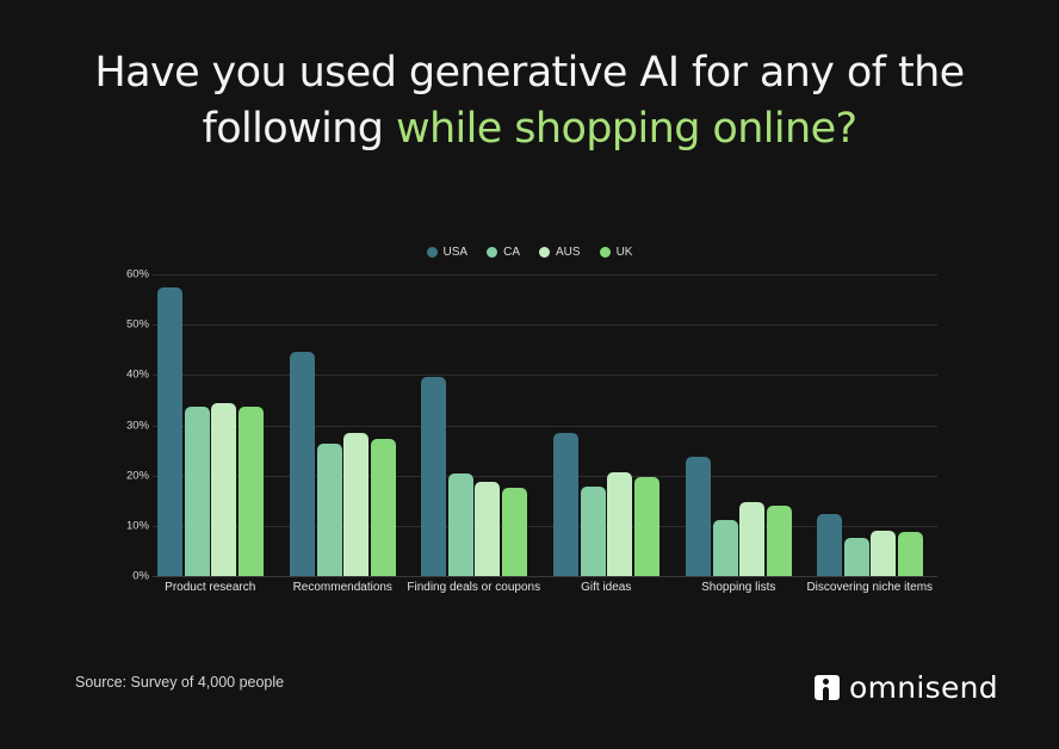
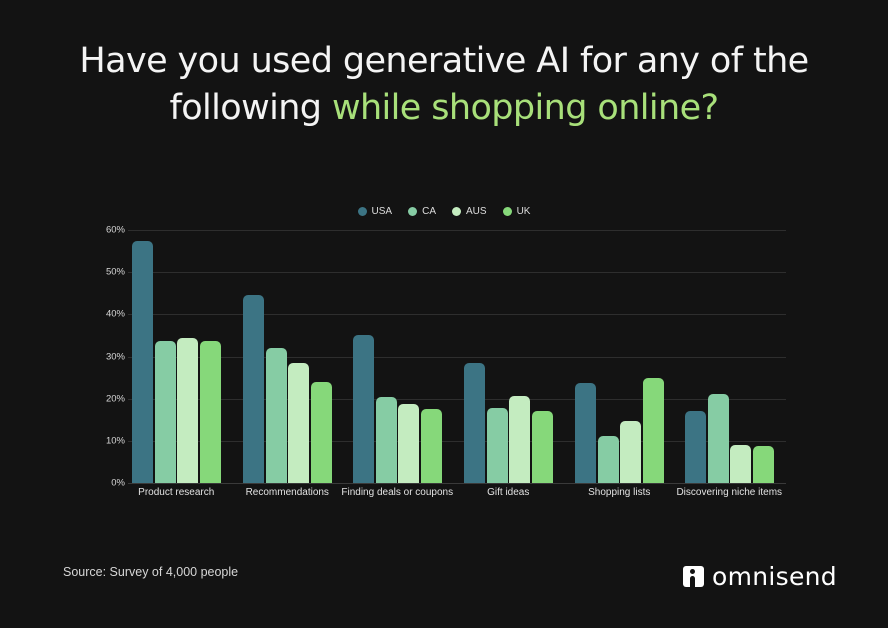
CA/Recommendations: 26% -> 32%
UK/Recommendations: 27% -> 24%
USA/Finding deals or coupons: 40% -> 35%
UK/Gift ideas: 20% -> 17%
UK/Shopping lists: 14% -> 25%
USA/Discovering niche items: 12% -> 17%
CA/Discovering niche items: 8% -> 21%
